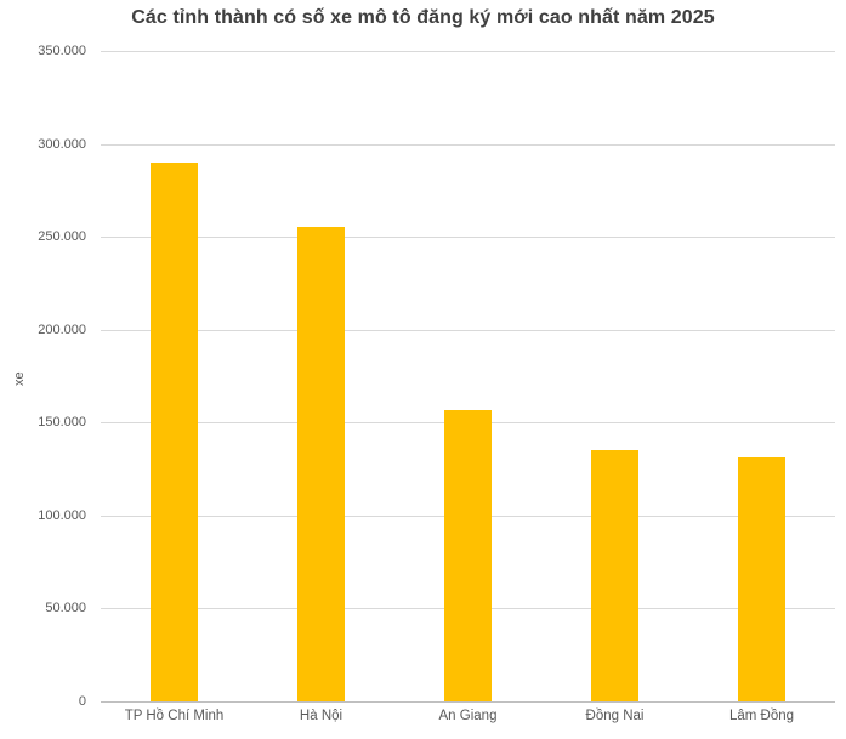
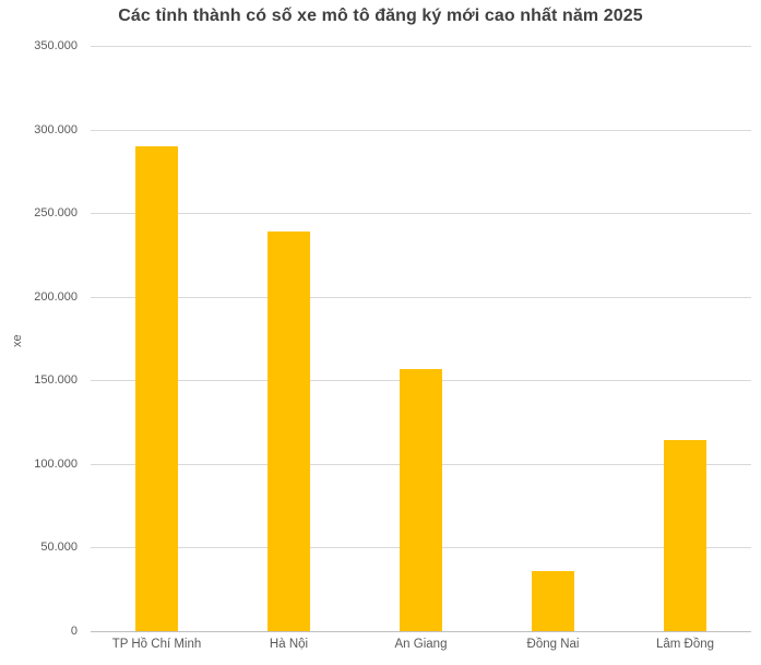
Hà Nội: 255000 -> 239000
Đồng Nai: 135000 -> 36000
Lâm Đồng: 131000 -> 114000
